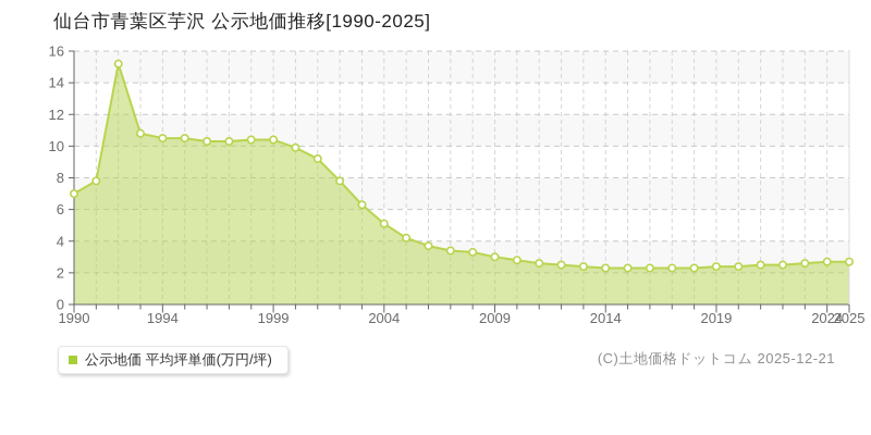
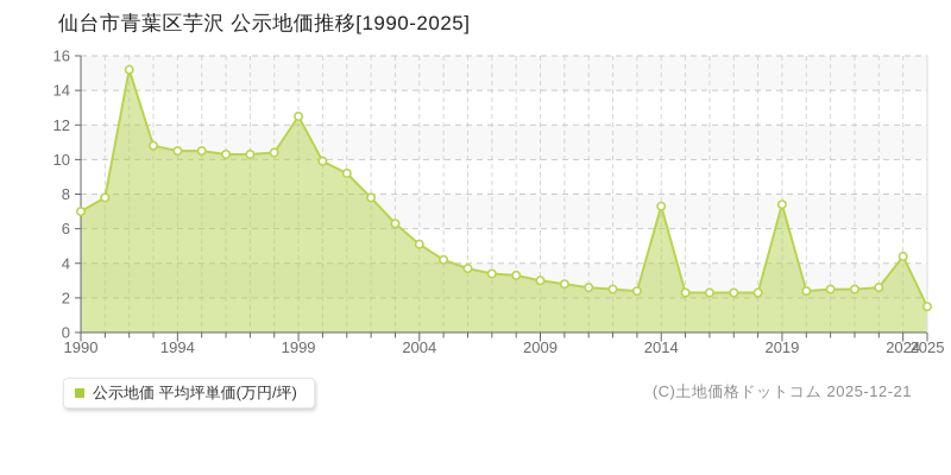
1999: 10.4 -> 12.5
2014: 2.3 -> 7.3
2019: 2.4 -> 7.4
2024: 2.7 -> 4.4
2025: 2.7 -> 1.5
